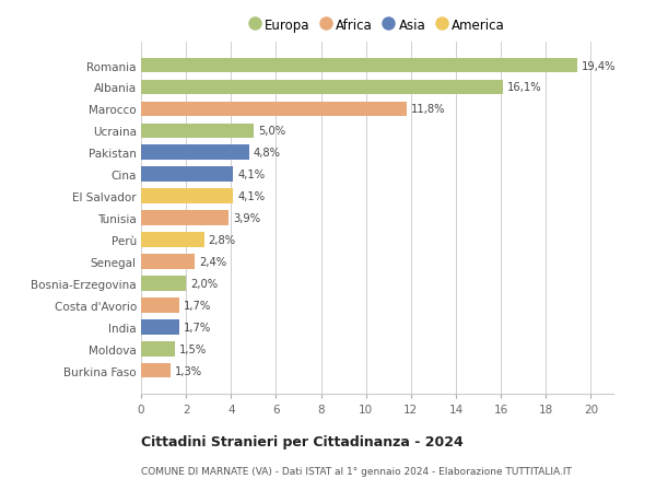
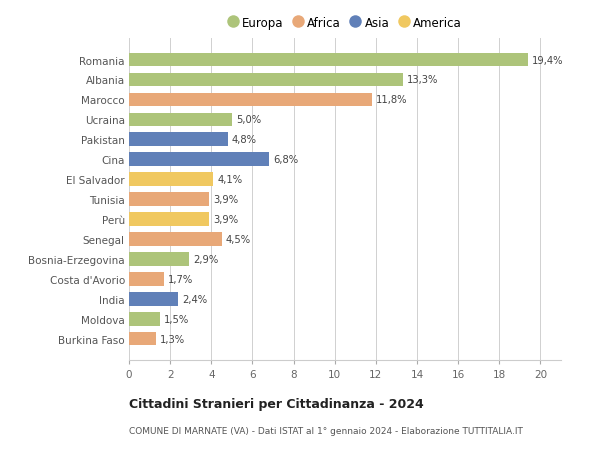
Albania: 16,1% -> 13,3%
Cina: 4,1% -> 6,8%
Perù: 2,8% -> 3,9%
Senegal: 2,4% -> 4,5%
Bosnia-Erzegovina: 2,0% -> 2,9%
India: 1,7% -> 2,4%
